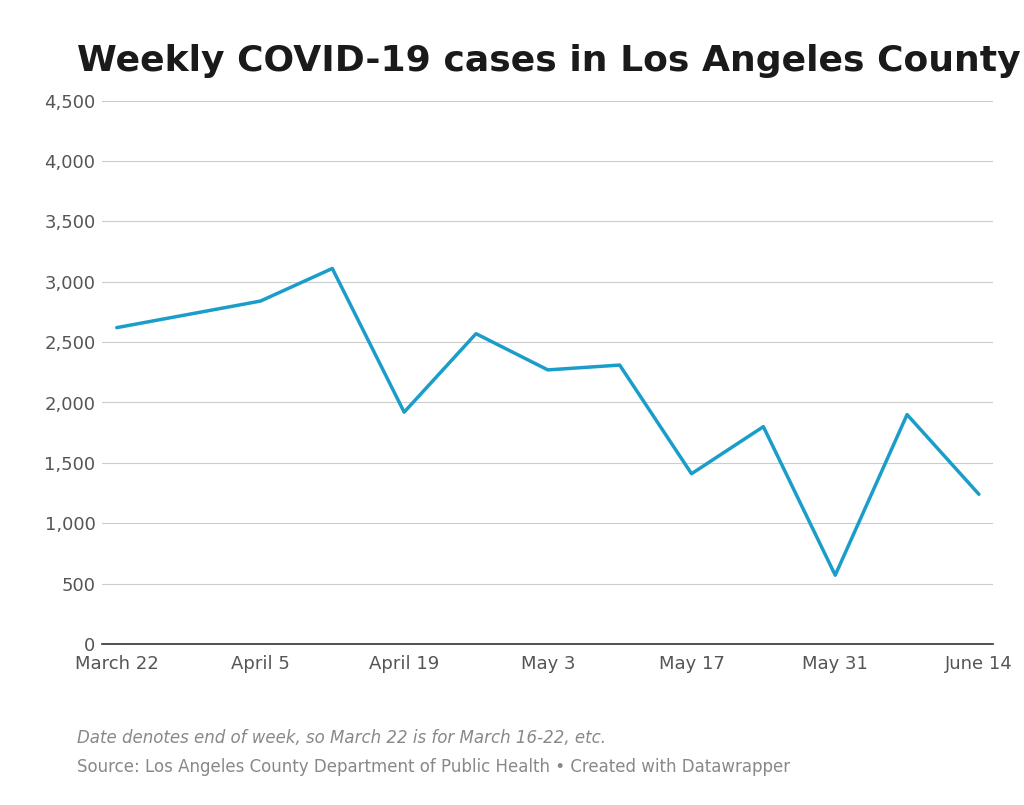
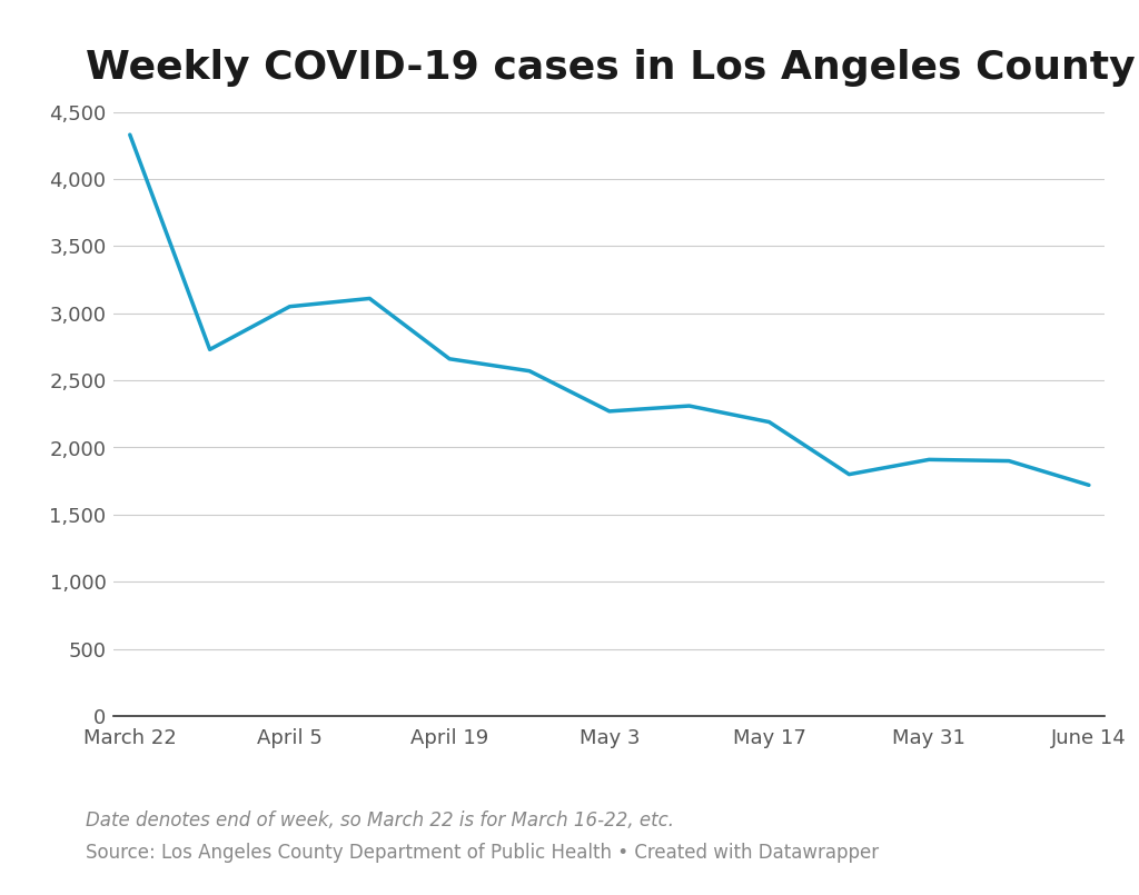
March 22: 2,620 -> 4,330
April 5: 2,840 -> 3,050
April 19: 1,920 -> 2,660
May 17: 1,410 -> 2,190
May 31: 570 -> 1,910
June 14: 1,240 -> 1,720
